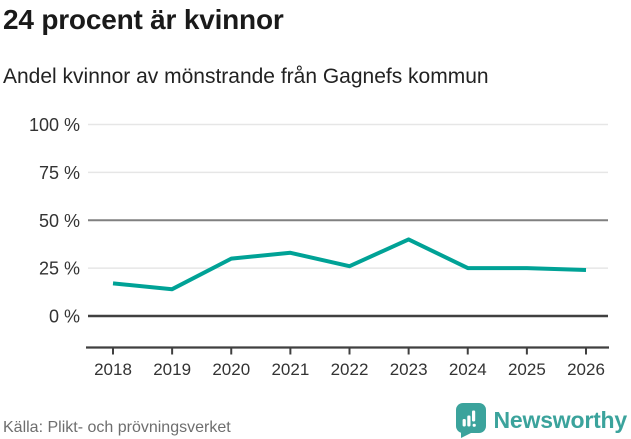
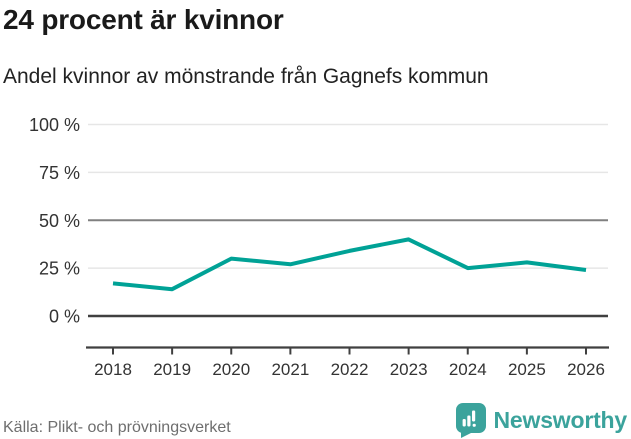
2021: 33% -> 27%
2022: 26% -> 34%
2025: 25% -> 28%
